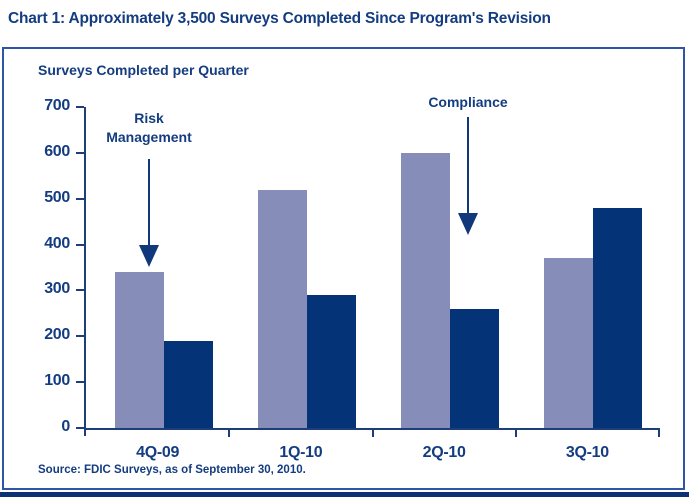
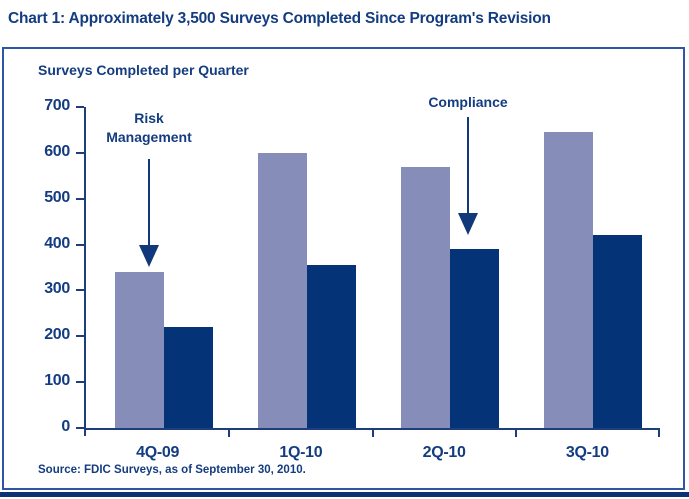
Compliance/4Q-09: 190 -> 220
Risk Management/1Q-10: 520 -> 600
Compliance/1Q-10: 290 -> 360
Risk Management/2Q-10: 600 -> 570
Compliance/2Q-10: 260 -> 390
Risk Management/3Q-10: 370 -> 640
Compliance/3Q-10: 480 -> 420
